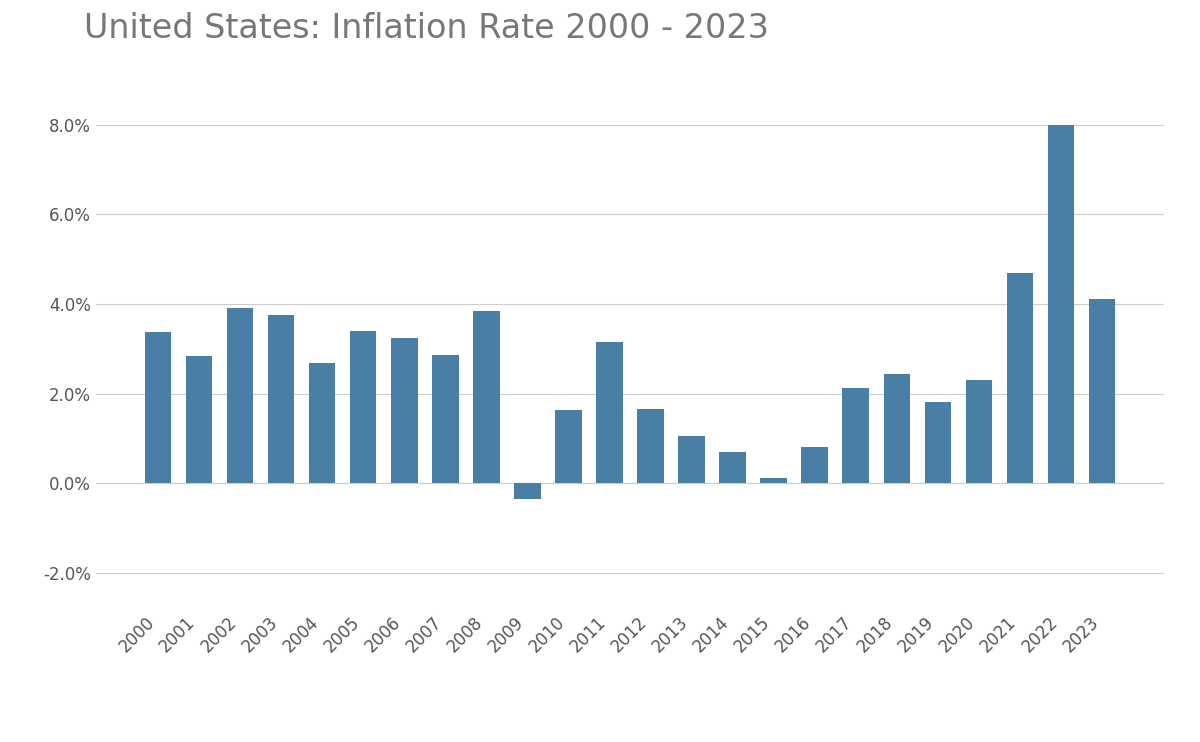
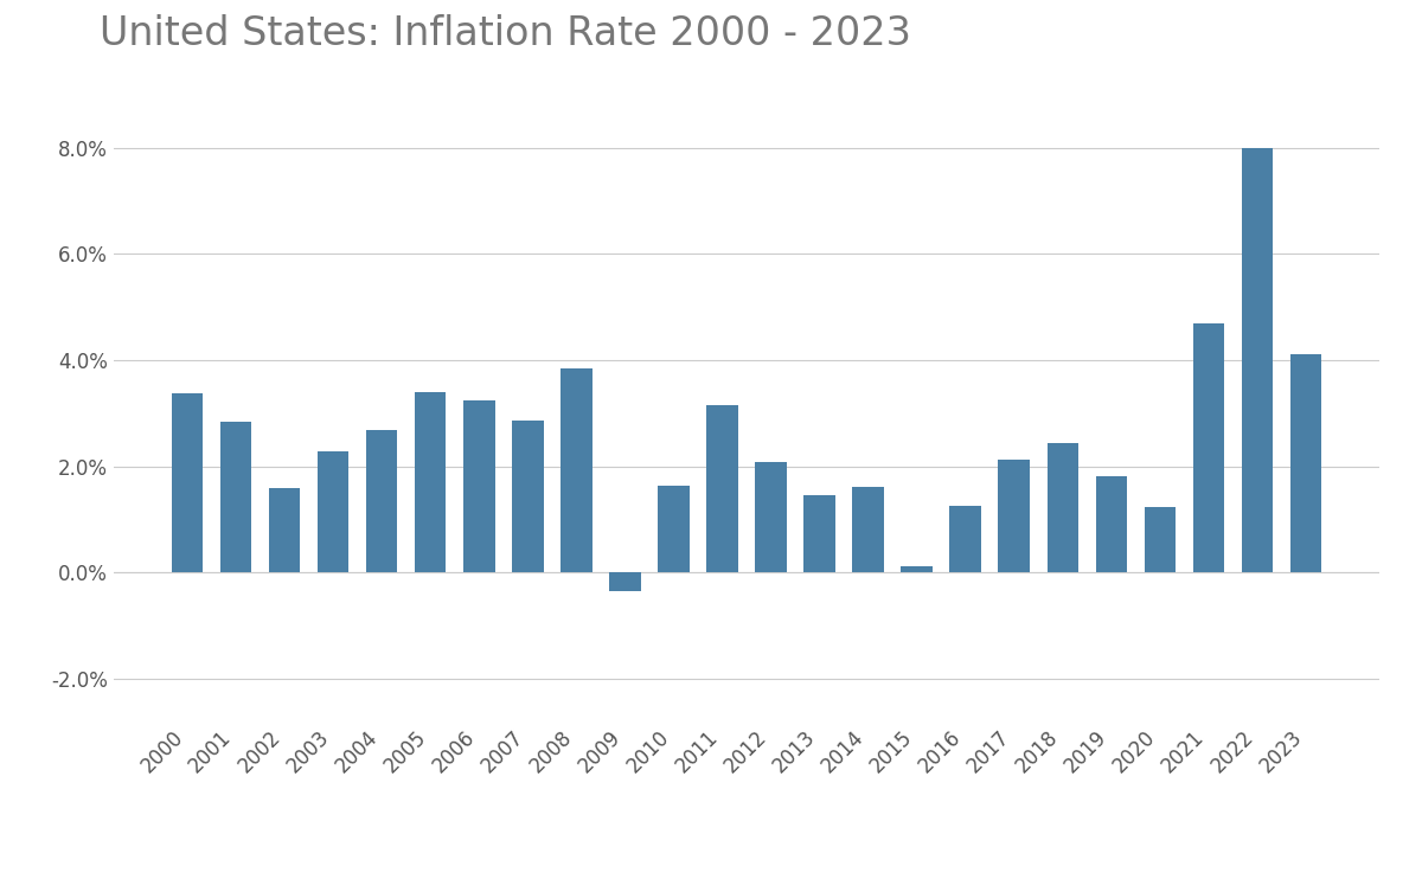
2002: 3.90% -> 1.59%
2003: 3.75% -> 2.27%
2012: 1.65% -> 2.07%
2013: 1.05% -> 1.46%
2014: 0.70% -> 1.62%
2016: 0.80% -> 1.26%
2020: 2.30% -> 1.23%
